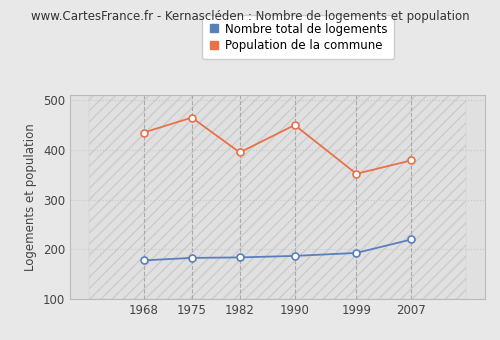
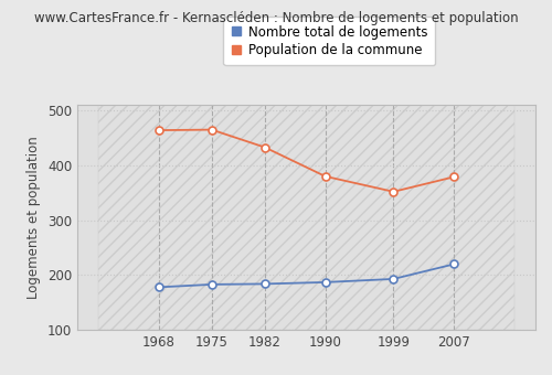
Population de la commune/1968: 435 -> 464
Population de la commune/1982: 395 -> 433
Population de la commune/1990: 450 -> 380
